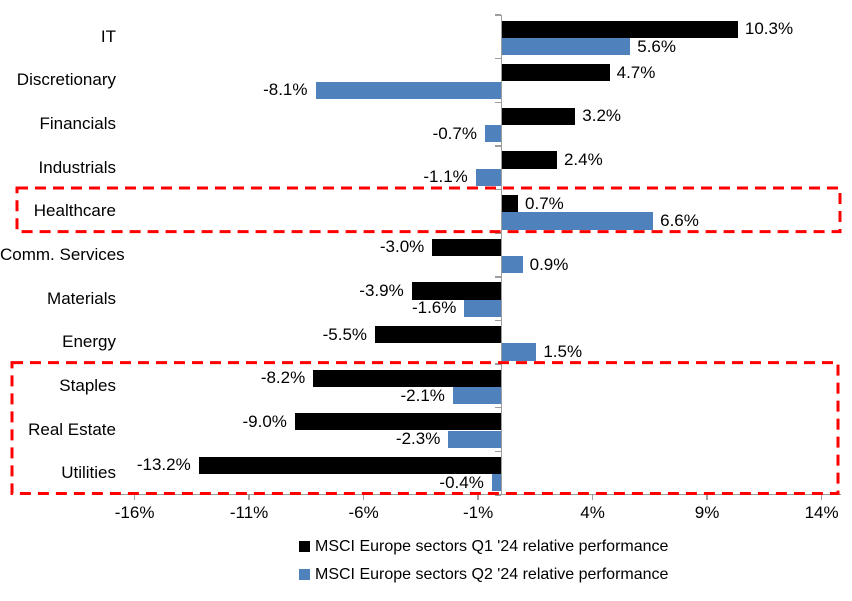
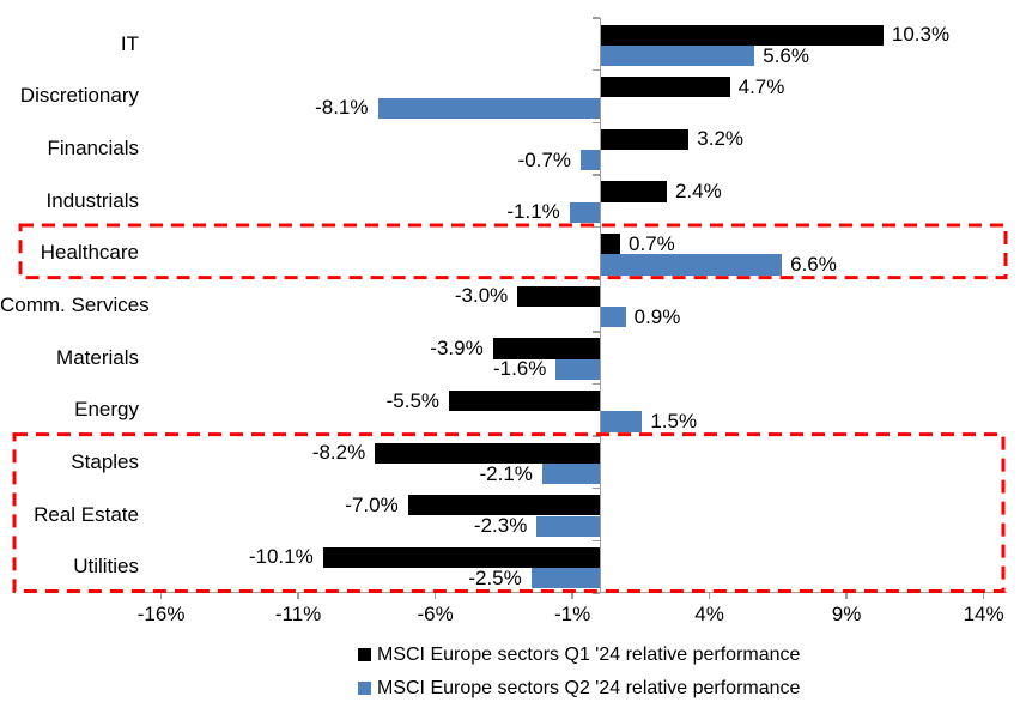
MSCI Europe sectors Q1 '24 relative performance/Real Estate: -9.0% -> -7.0%
MSCI Europe sectors Q1 '24 relative performance/Utilities: -13.2% -> -10.1%
MSCI Europe sectors Q2 '24 relative performance/Utilities: -0.4% -> -2.5%
